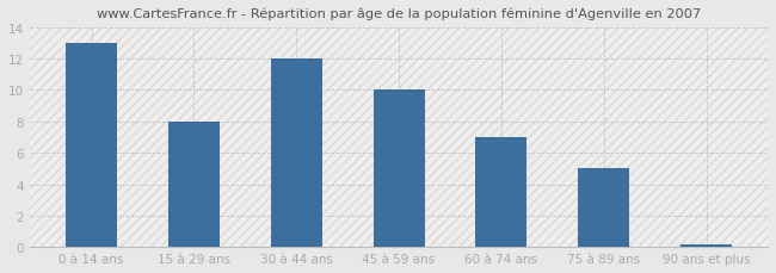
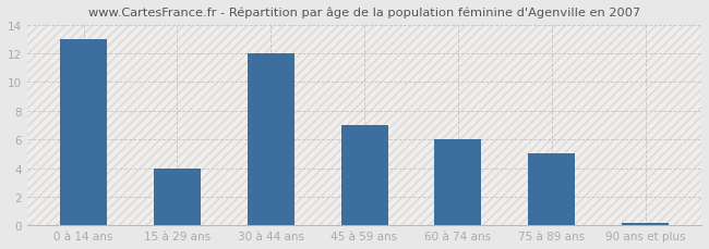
15 à 29 ans: 8.0 -> 4.0
45 à 59 ans: 10.0 -> 7.0
60 à 74 ans: 7.0 -> 6.0
